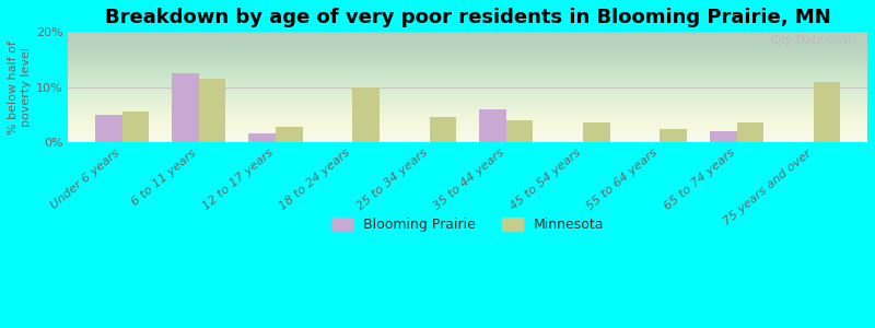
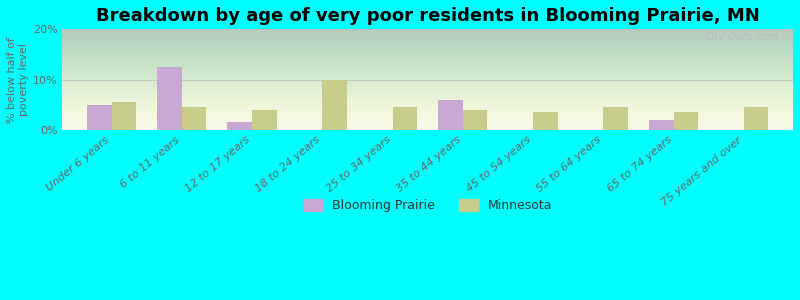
Minnesota/6 to 11 years: 11.6% -> 4.5%
Minnesota/12 to 17 years: 2.8% -> 4.0%
Minnesota/55 to 64 years: 2.4% -> 4.5%
Minnesota/75 years and over: 11.0% -> 4.5%
